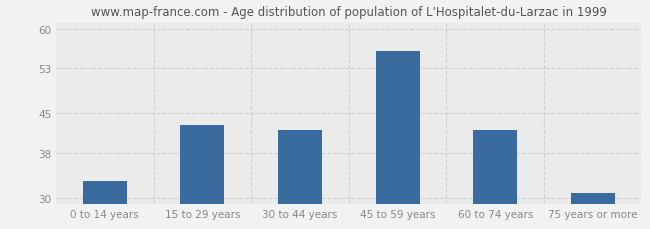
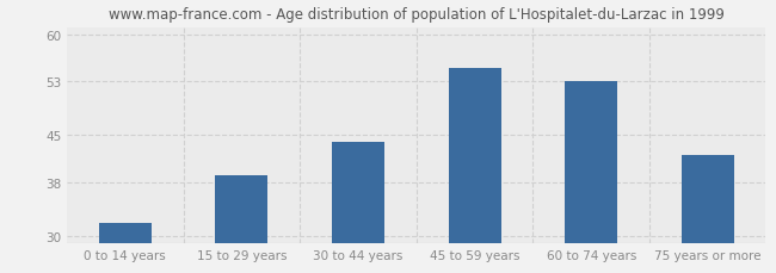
0 to 14 years: 33 -> 32
15 to 29 years: 43 -> 39
30 to 44 years: 42 -> 44
45 to 59 years: 56 -> 55
60 to 74 years: 42 -> 53
75 years or more: 31 -> 42
